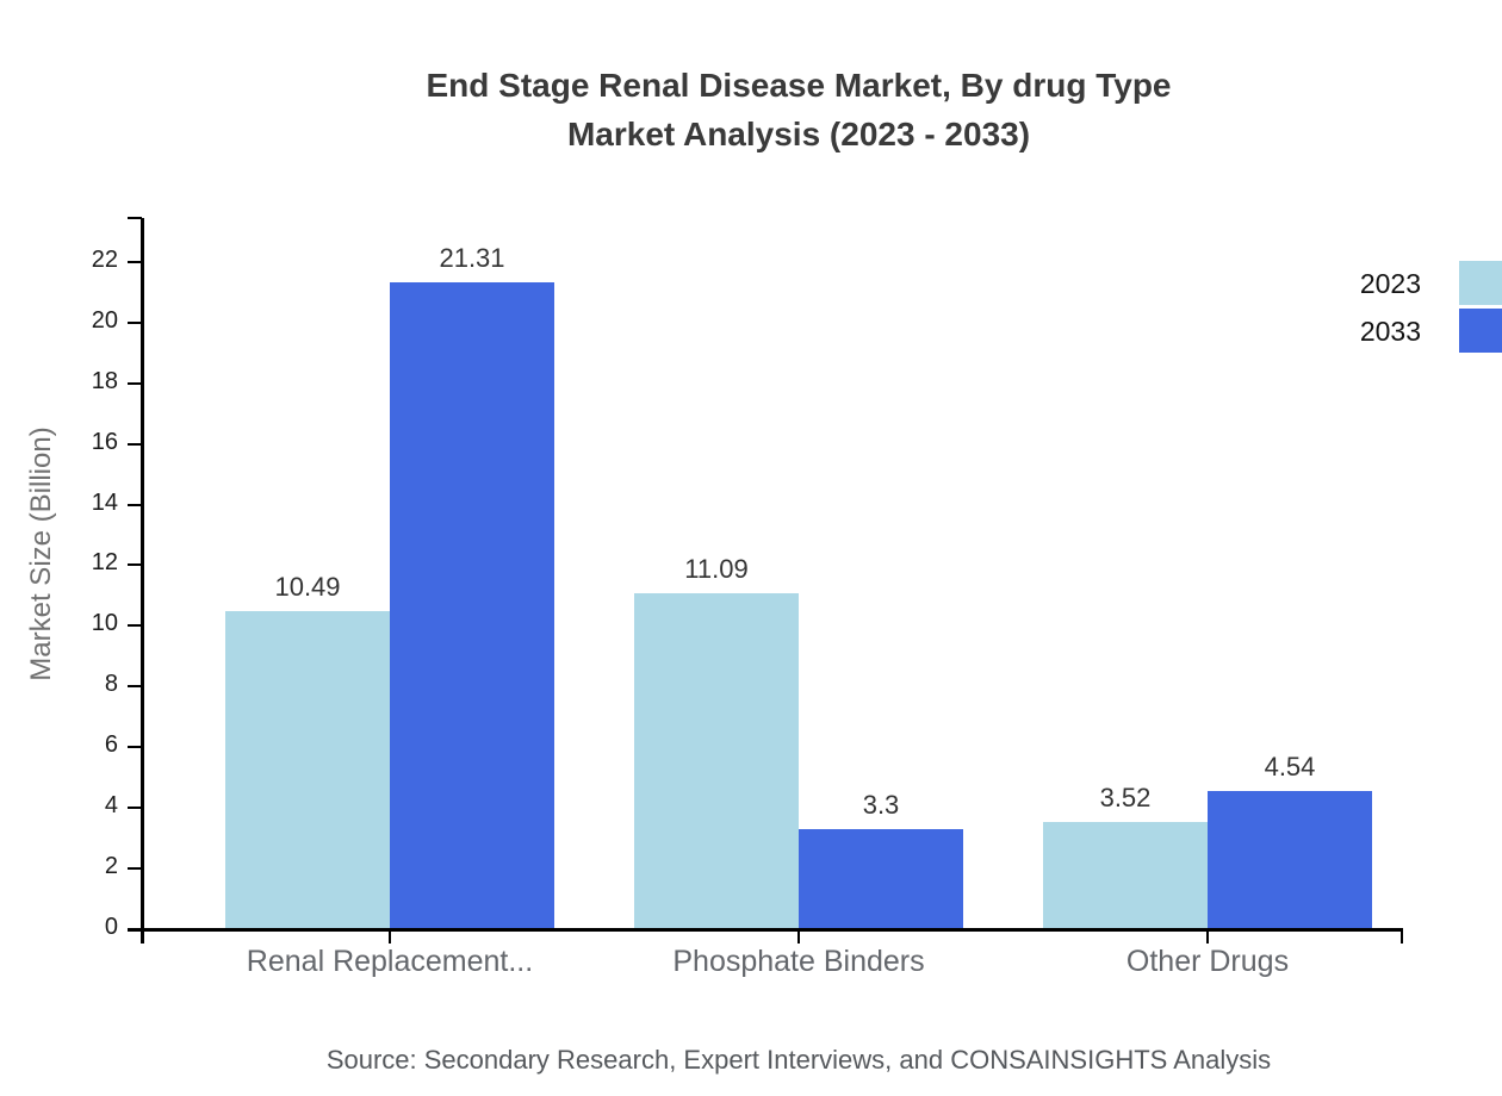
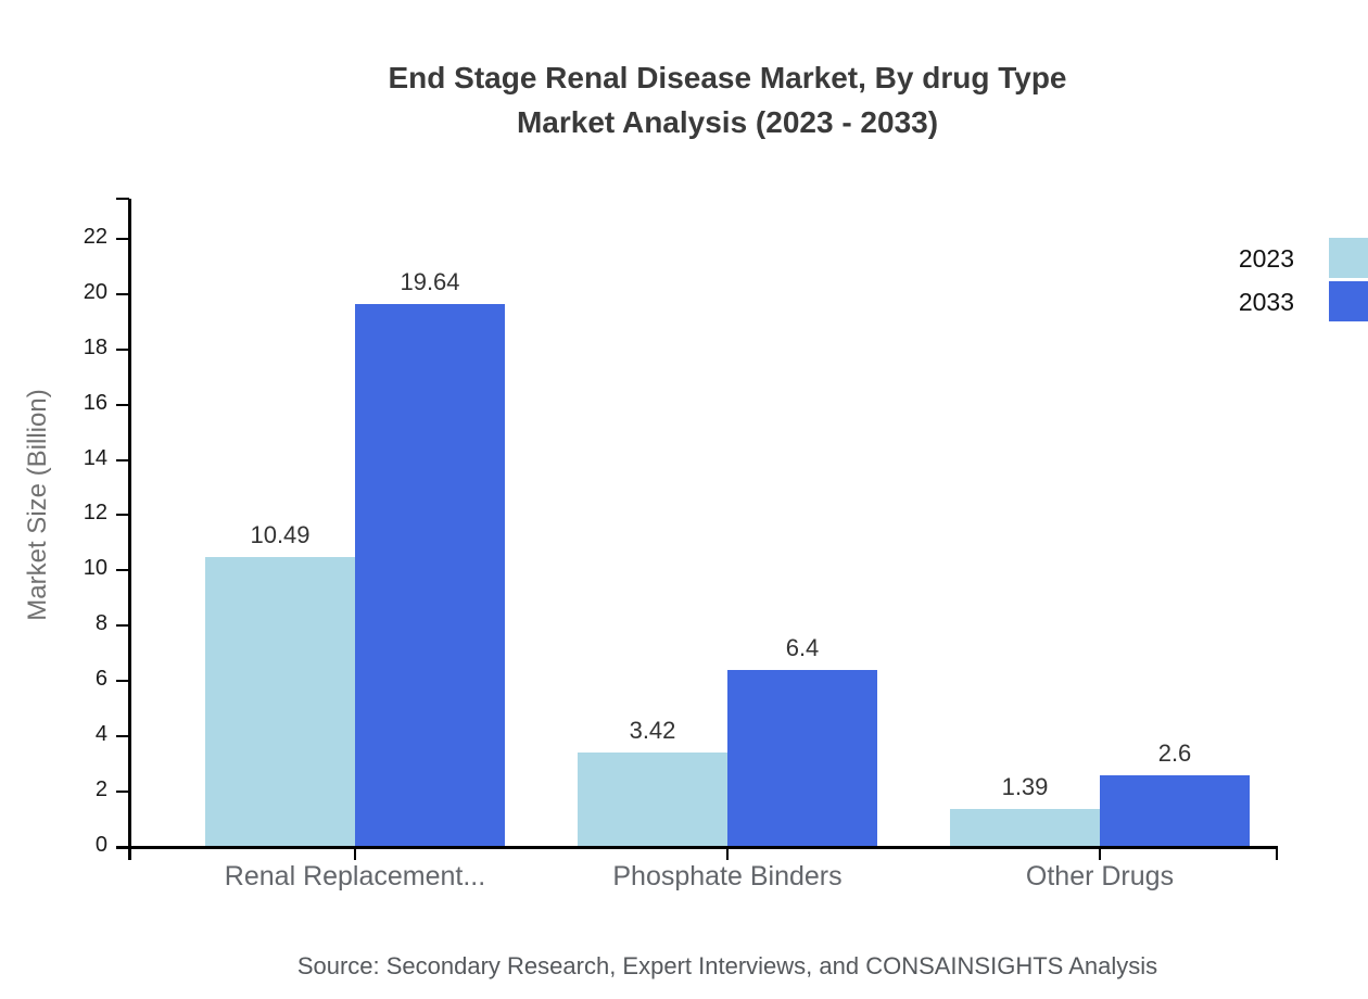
2033/Renal Replacement...: 21.31 -> 19.64
2023/Phosphate Binders: 11.09 -> 3.42
2033/Phosphate Binders: 3.3 -> 6.4
2023/Other Drugs: 3.52 -> 1.39
2033/Other Drugs: 4.54 -> 2.6
